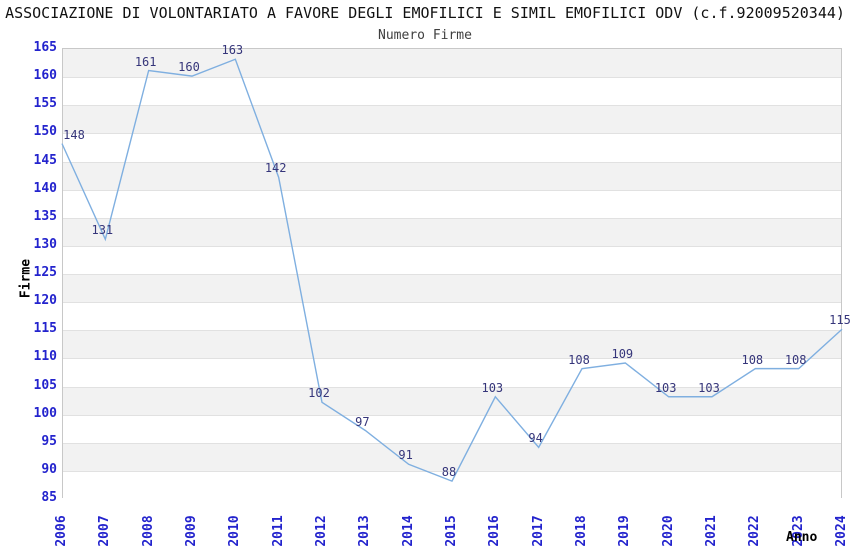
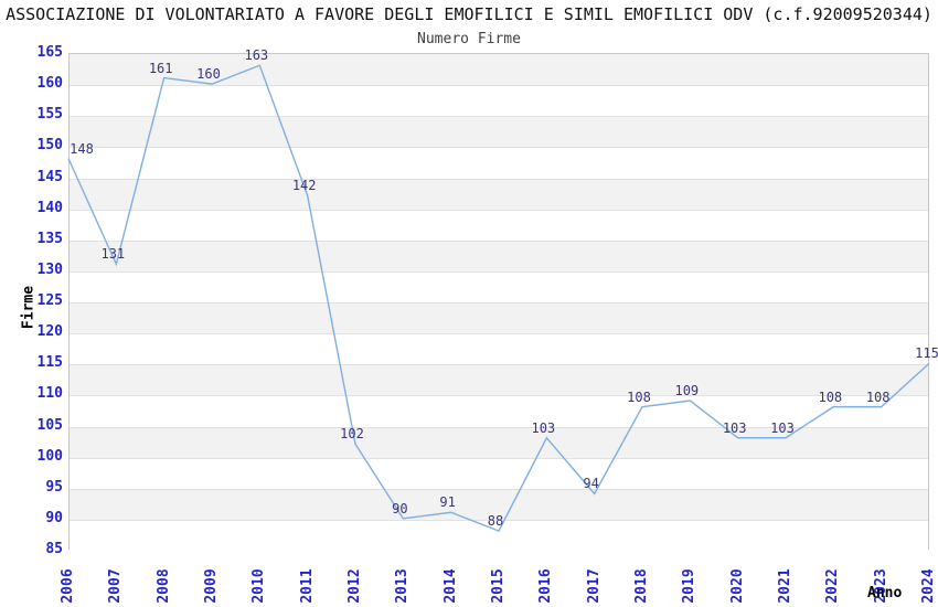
2013: 97 -> 90
